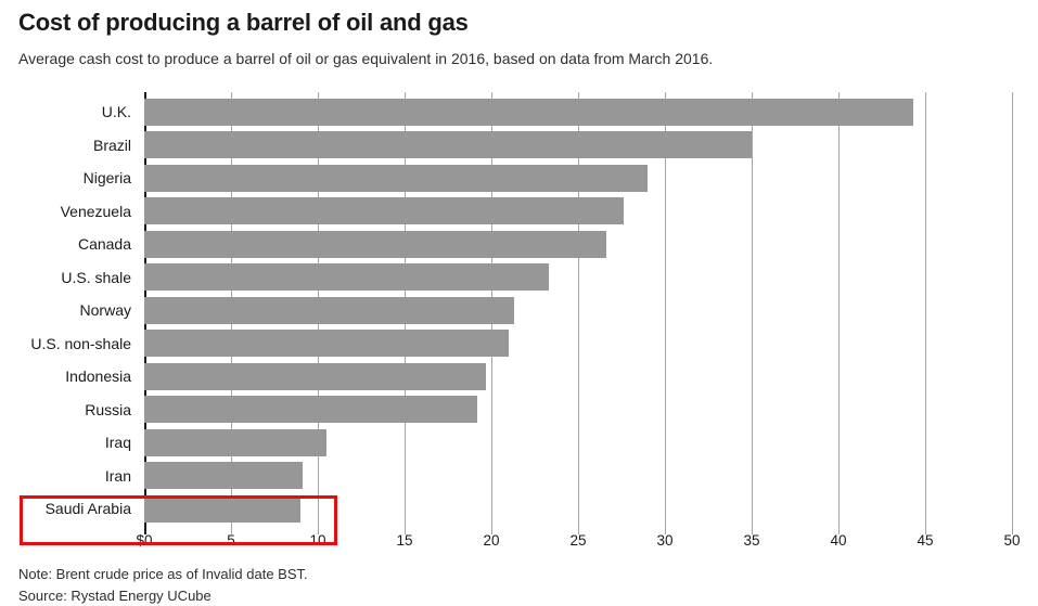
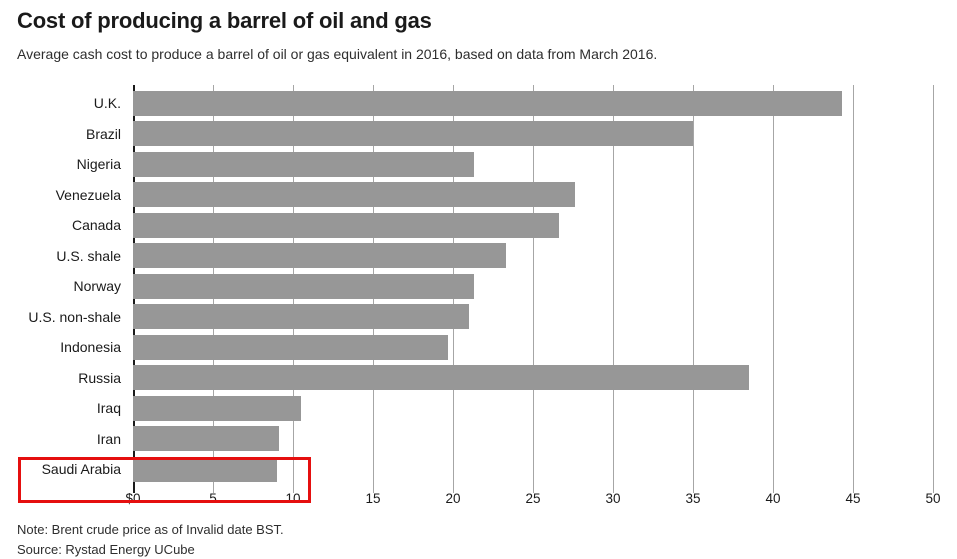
Nigeria: 29.0 -> 21.3
Russia: 19.2 -> 38.5
